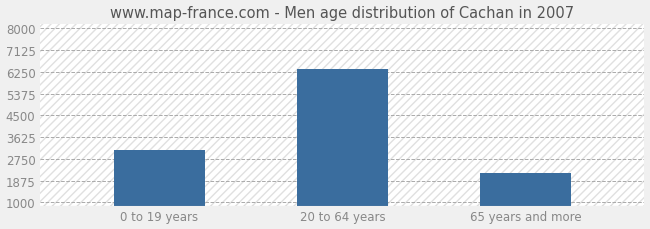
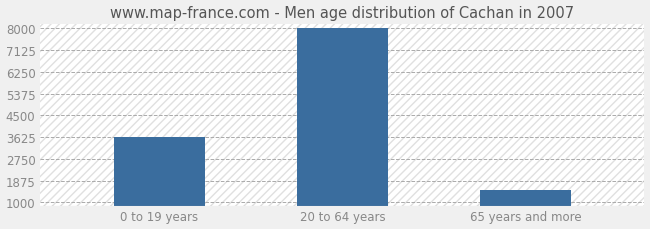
0 to 19 years: 3100 -> 3620
20 to 64 years: 6350 -> 8000
65 years and more: 2200 -> 1500
